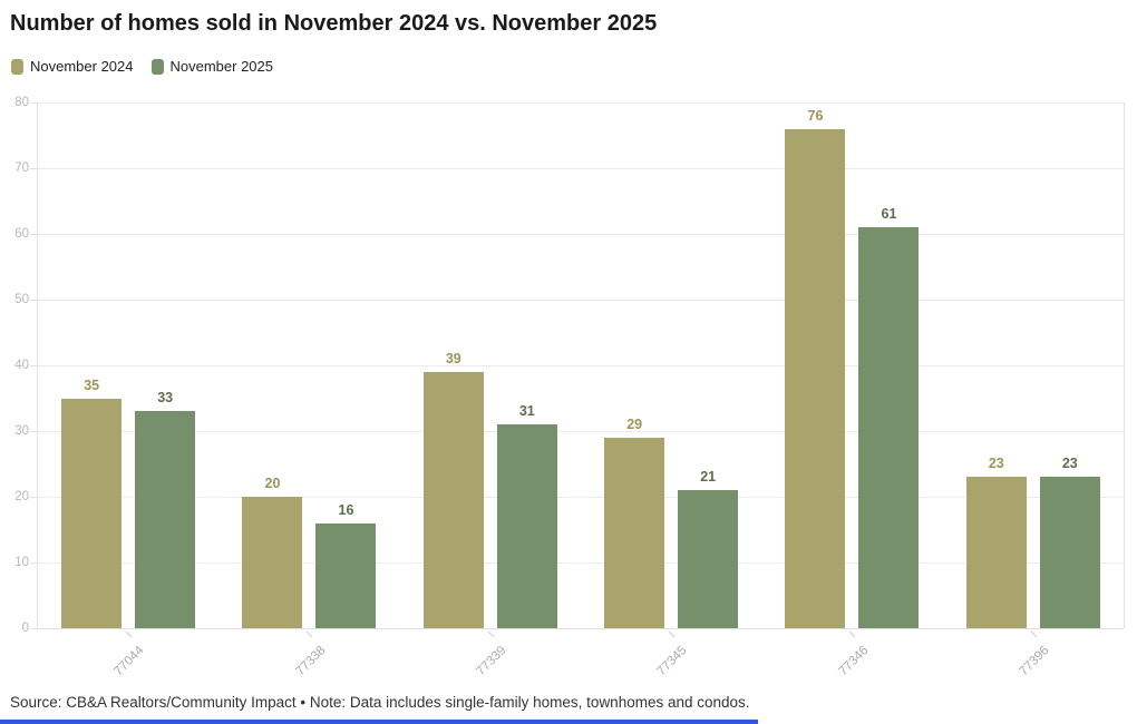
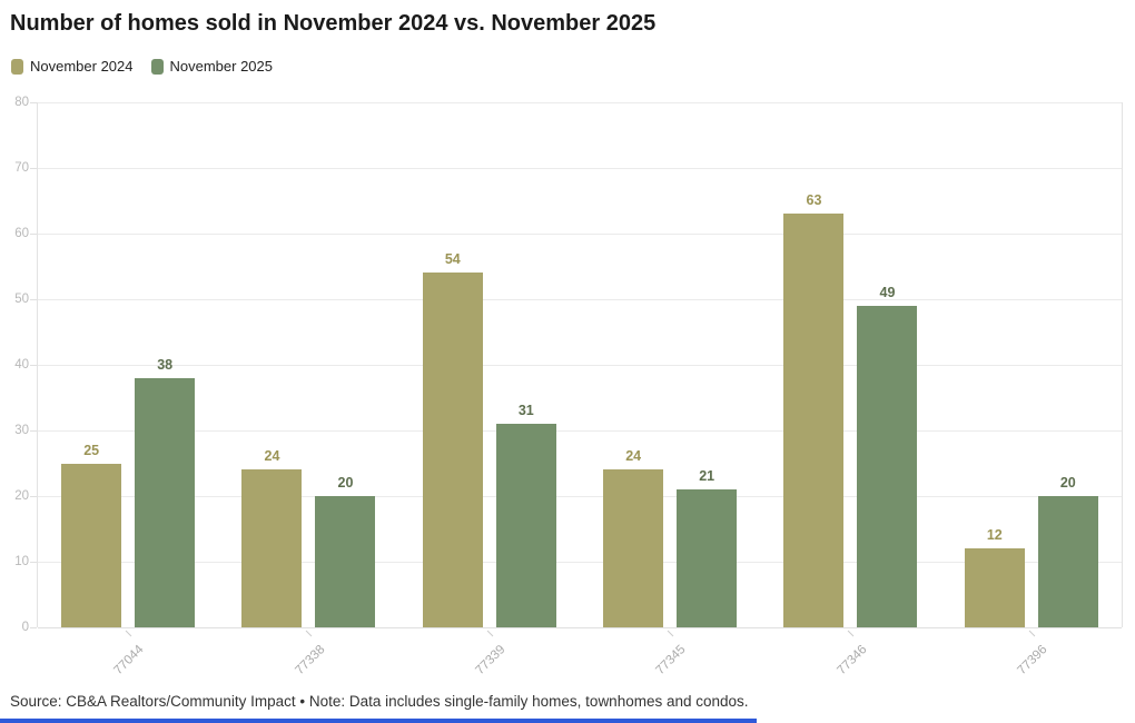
November 2024/77044: 35 -> 25
November 2025/77044: 33 -> 38
November 2024/77338: 20 -> 24
November 2025/77338: 16 -> 20
November 2024/77339: 39 -> 54
November 2024/77345: 29 -> 24
November 2024/77346: 76 -> 63
November 2025/77346: 61 -> 49
November 2024/77396: 23 -> 12
November 2025/77396: 23 -> 20
